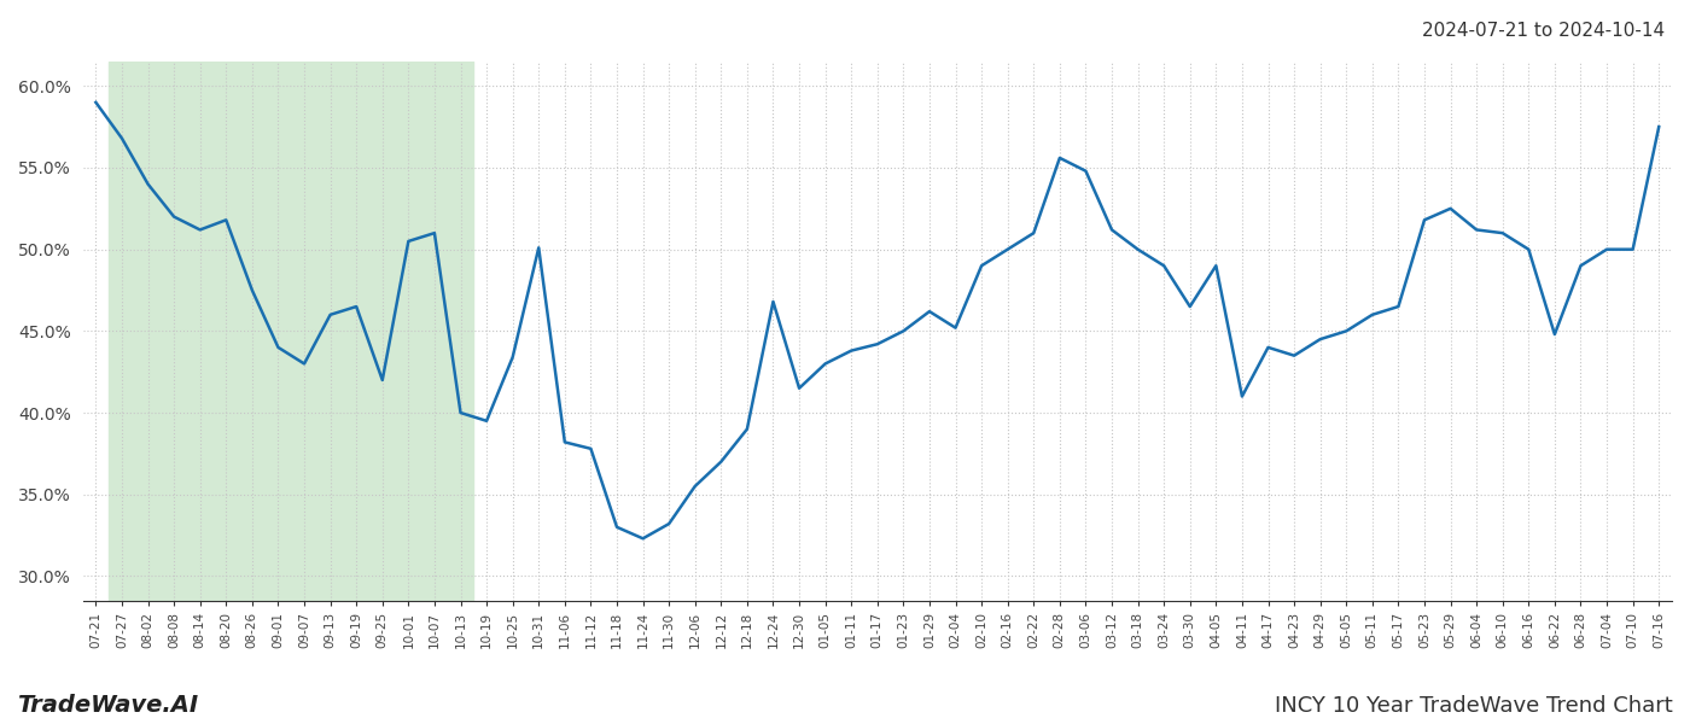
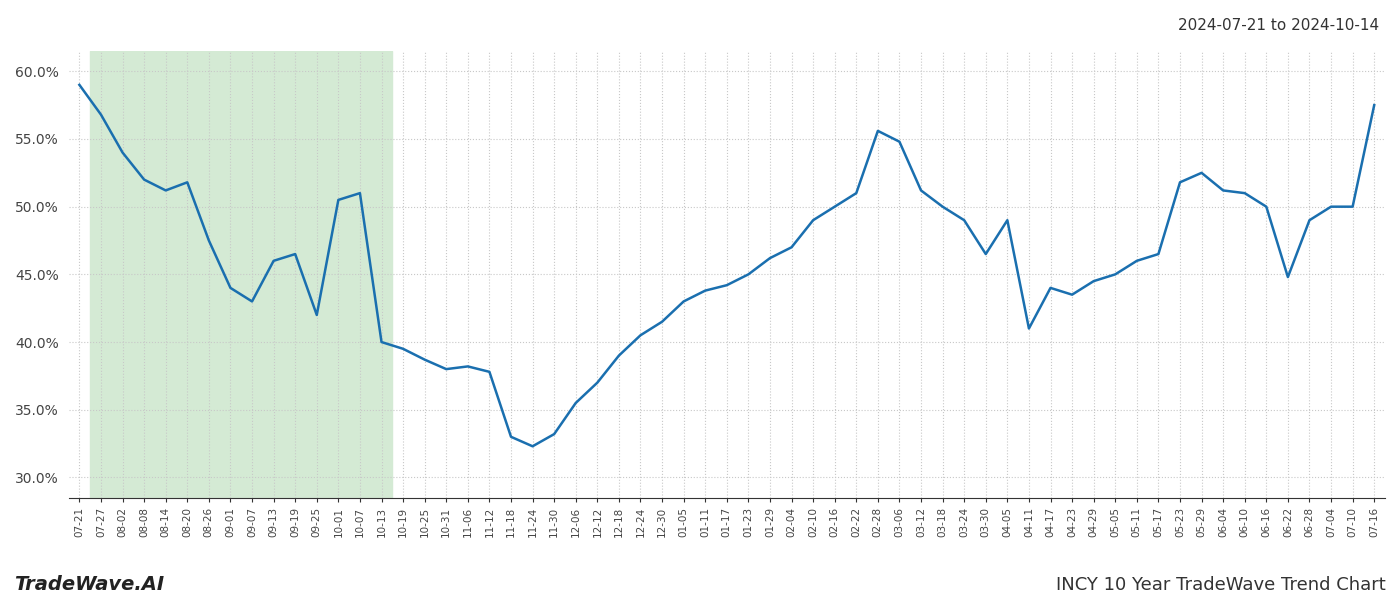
10-25: 43.4% -> 38.7%
10-31: 50.1% -> 38.0%
12-24: 46.8% -> 40.5%
02-04: 45.2% -> 47.0%
